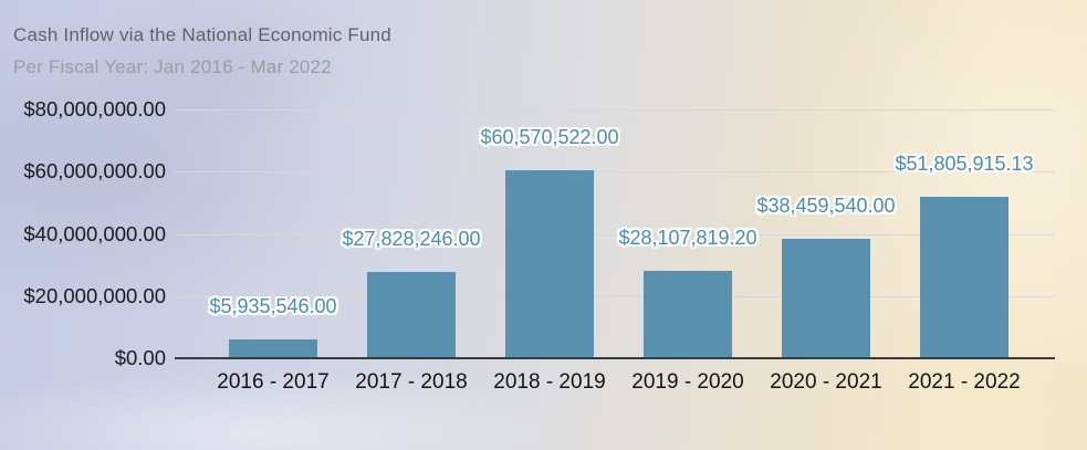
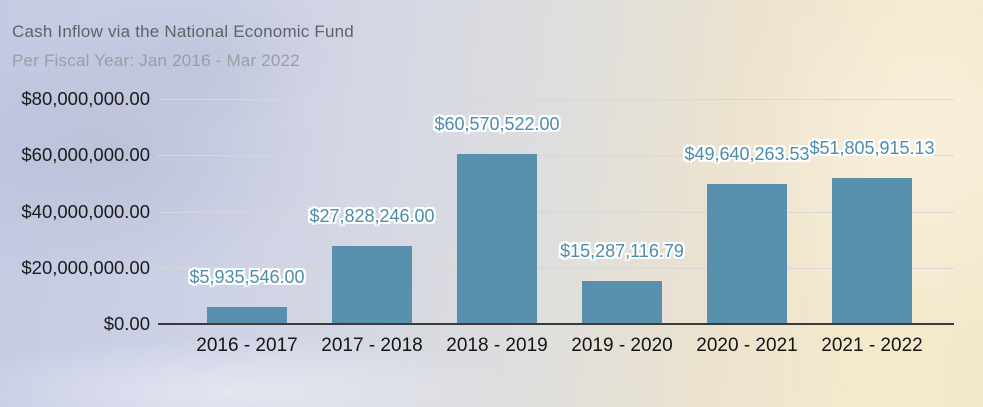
2019 - 2020: $28,107,819.20 -> $15,287,116.79
2020 - 2021: $38,459,540.00 -> $49,640,263.53
